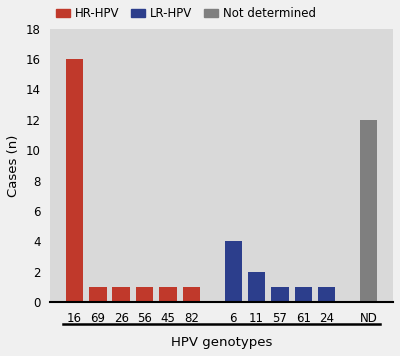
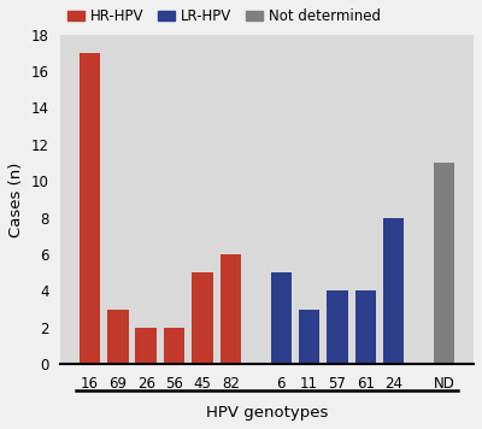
16: 16 -> 17
69: 1 -> 3
26: 1 -> 2
56: 1 -> 2
45: 1 -> 5
82: 1 -> 6
6: 4 -> 5
11: 2 -> 3
57: 1 -> 4
61: 1 -> 4
24: 1 -> 8
ND: 12 -> 11
